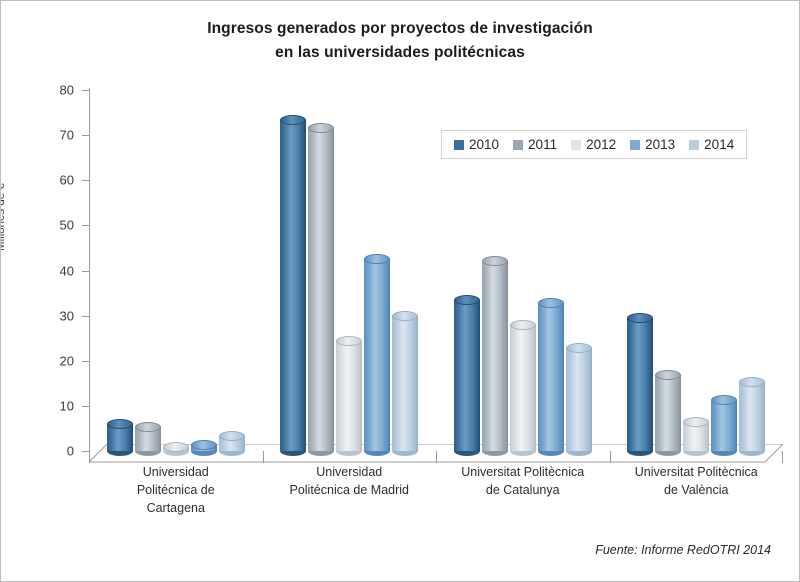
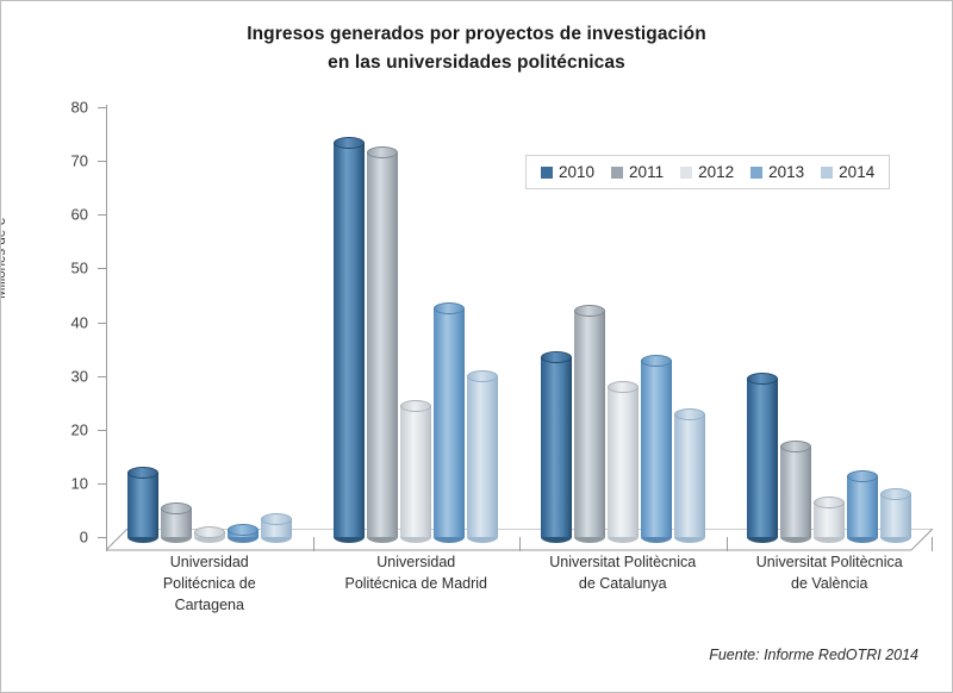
2010/Universidad Politécnica de Cartagena: 7 -> 13
2014/Universitat Politècnica de València: 16 -> 9
